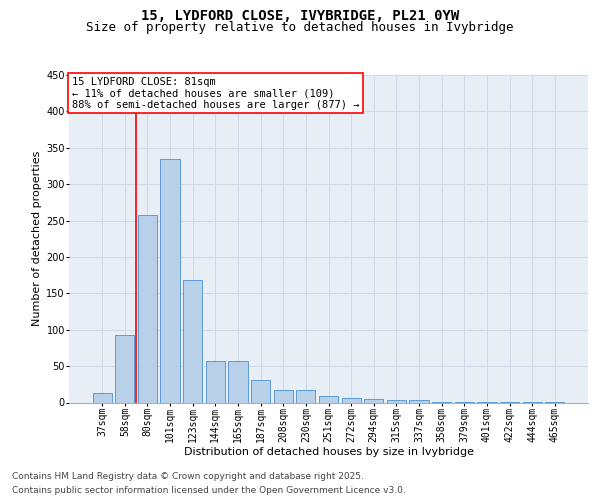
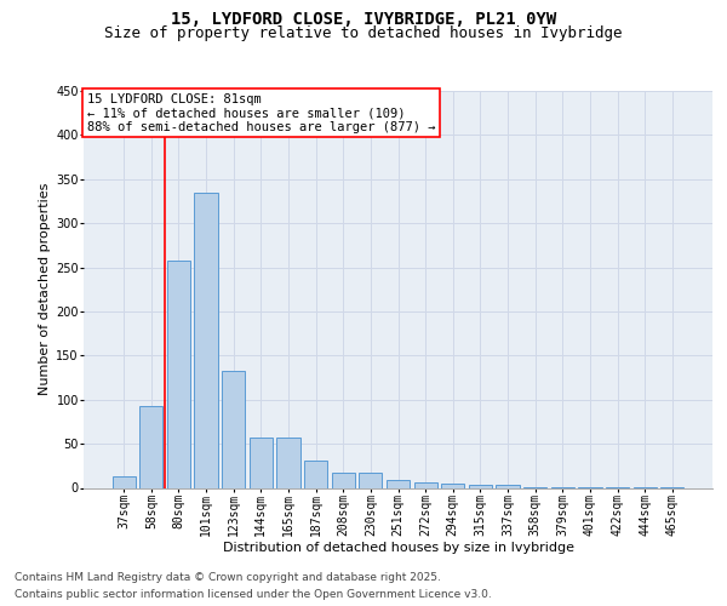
123sqm: 168 -> 132
